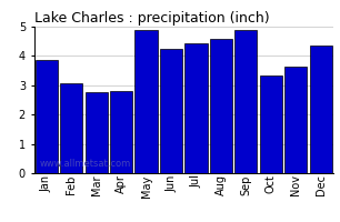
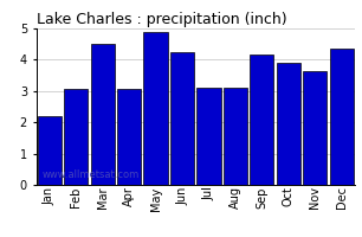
Jan: 3.85 -> 2.20
Mar: 2.75 -> 4.50
Apr: 2.80 -> 3.05
Jul: 4.45 -> 3.10
Aug: 4.60 -> 3.10
Sep: 4.90 -> 4.15
Oct: 3.35 -> 3.90
